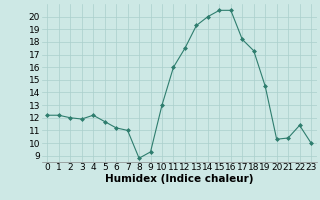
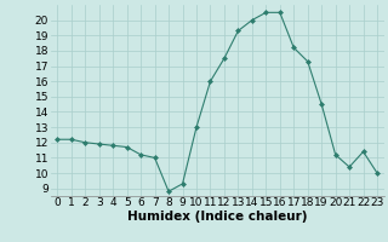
4: 12.2 -> 11.8
20: 10.3 -> 11.2
